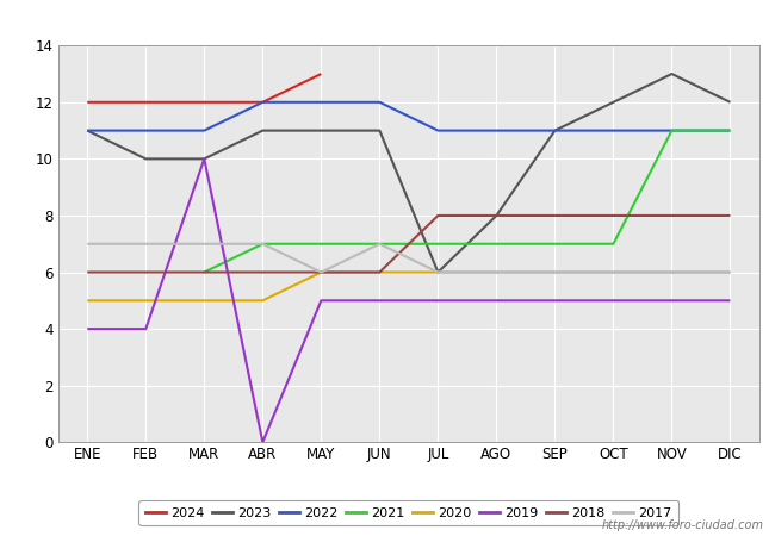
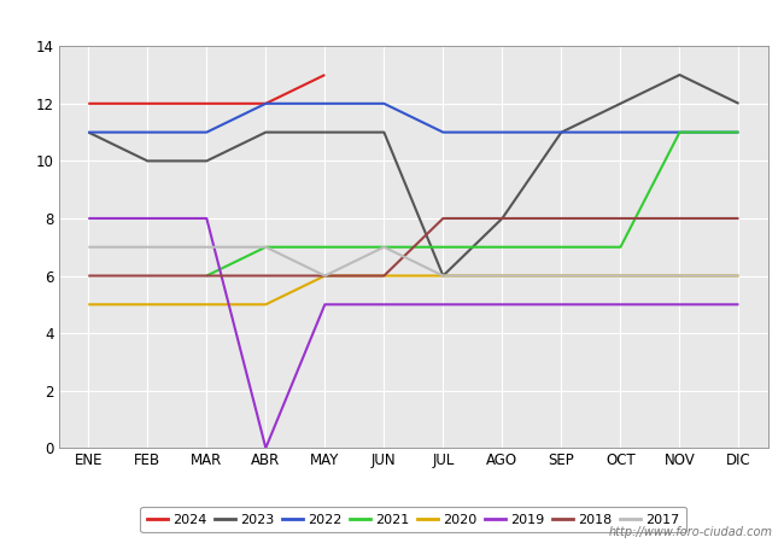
2019/ENE: 4 -> 8
2019/FEB: 4 -> 8
2019/MAR: 10 -> 8
